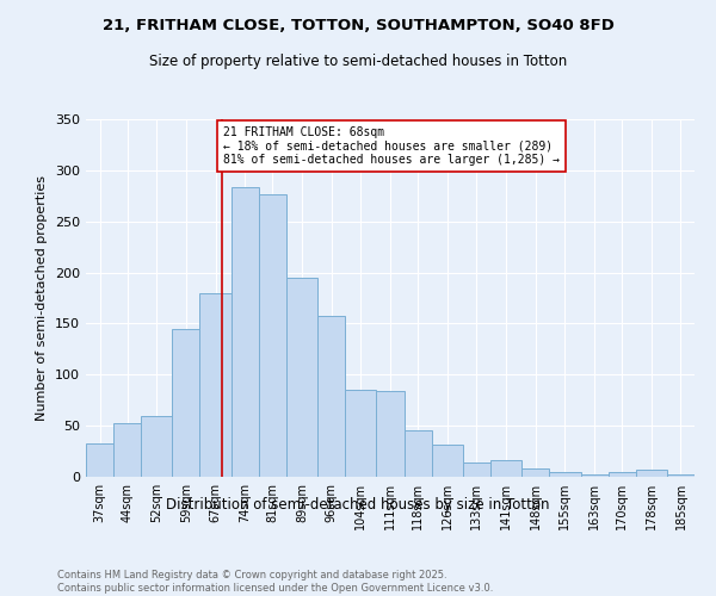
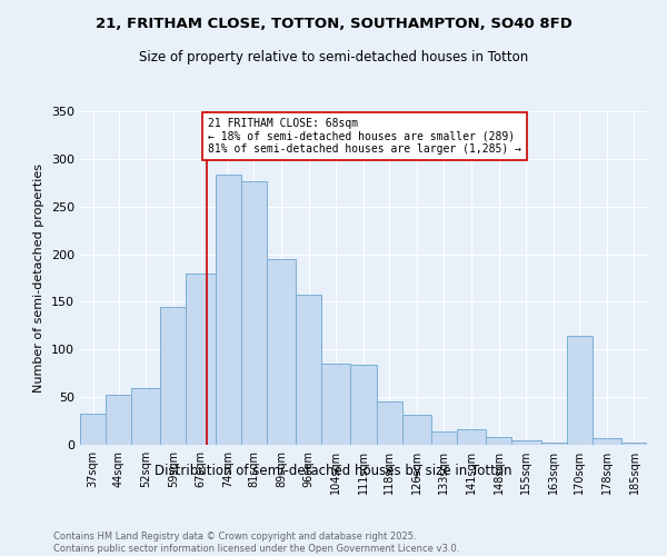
170sqm: 5 -> 114
